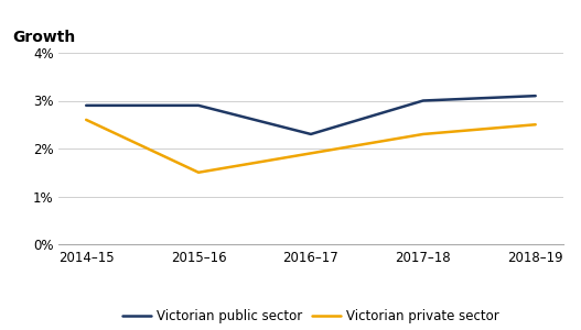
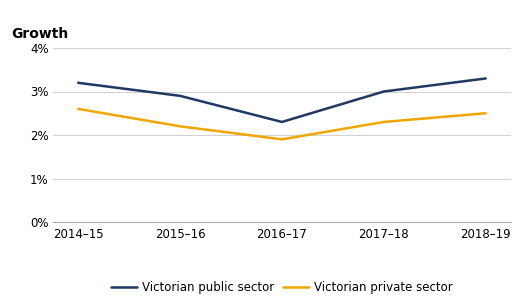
Victorian public sector/2014–15: 2.9% -> 3.2%
Victorian private sector/2015–16: 1.5% -> 2.2%
Victorian public sector/2018–19: 3.1% -> 3.3%
